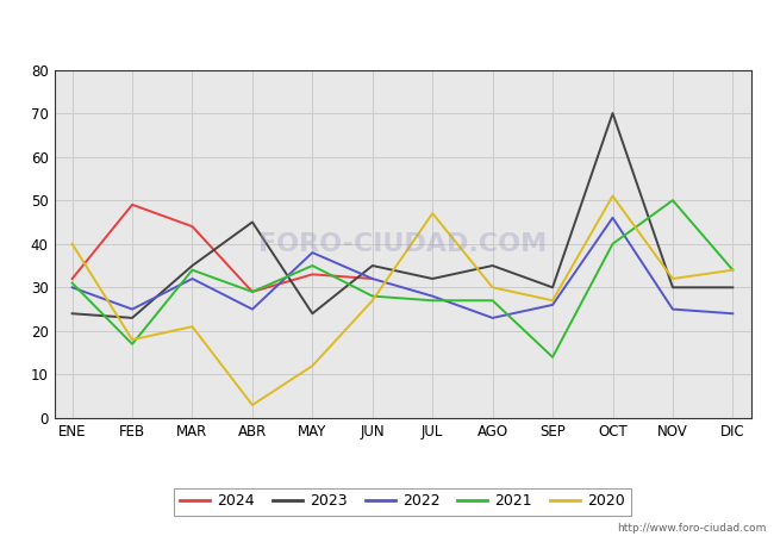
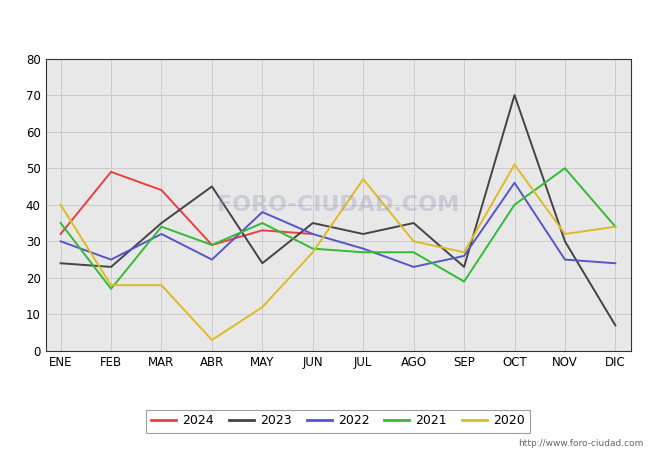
2021/ENE: 31 -> 35
2020/MAR: 21 -> 18
2023/SEP: 30 -> 23
2021/SEP: 14 -> 19
2023/DIC: 30 -> 7
